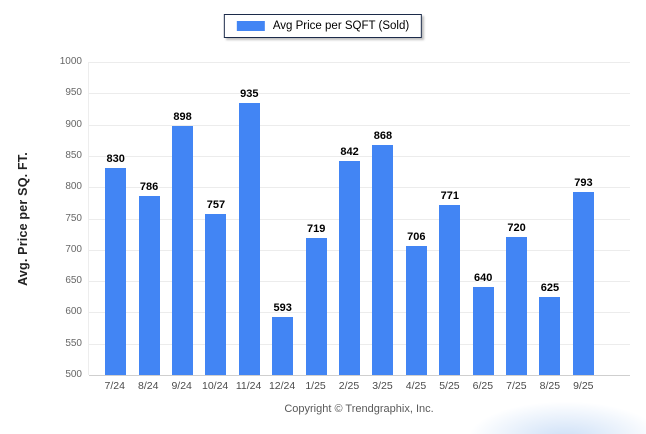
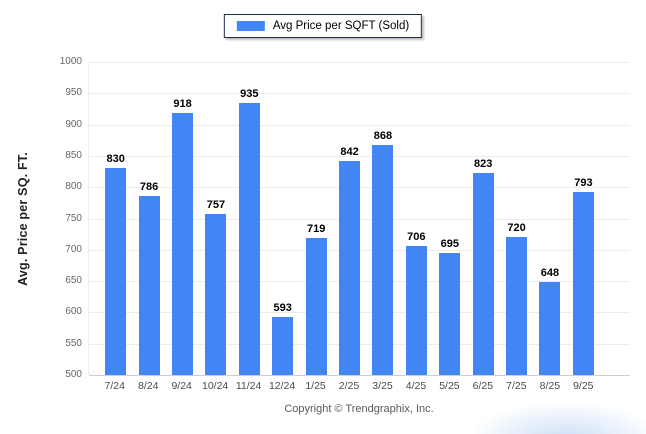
9/24: 898 -> 918
5/25: 771 -> 695
6/25: 640 -> 823
8/25: 625 -> 648
